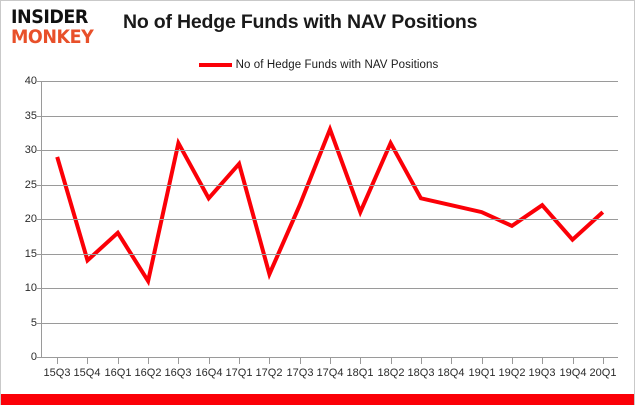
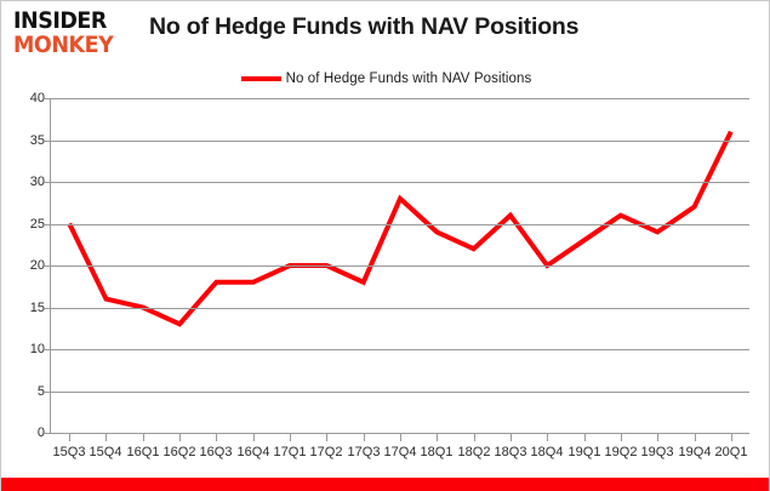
15Q3: 29 -> 25
15Q4: 14 -> 16
16Q1: 18 -> 15
16Q2: 11 -> 13
16Q3: 31 -> 18
16Q4: 23 -> 18
17Q1: 28 -> 20
17Q2: 12 -> 20
17Q3: 22 -> 18
17Q4: 33 -> 28
18Q1: 21 -> 24
18Q2: 31 -> 22
18Q3: 23 -> 26
18Q4: 22 -> 20
19Q1: 21 -> 23
19Q2: 19 -> 26
19Q3: 22 -> 24
19Q4: 17 -> 27
20Q1: 21 -> 36
